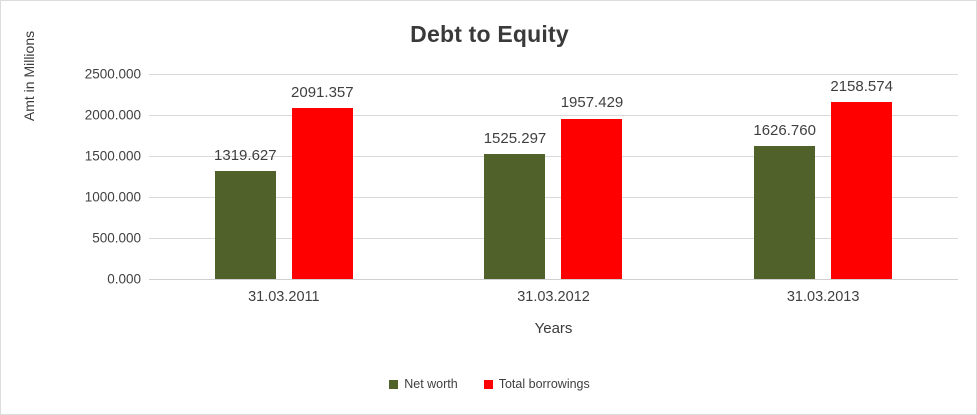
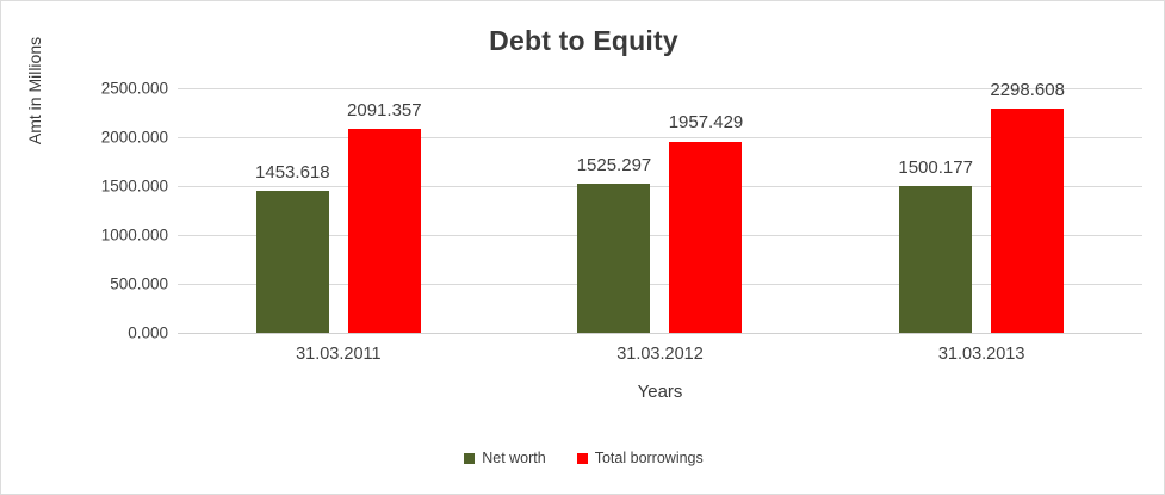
Net worth/31.03.2011: 1319.627 -> 1453.618
Net worth/31.03.2013: 1626.760 -> 1500.177
Total borrowings/31.03.2013: 2158.574 -> 2298.608
